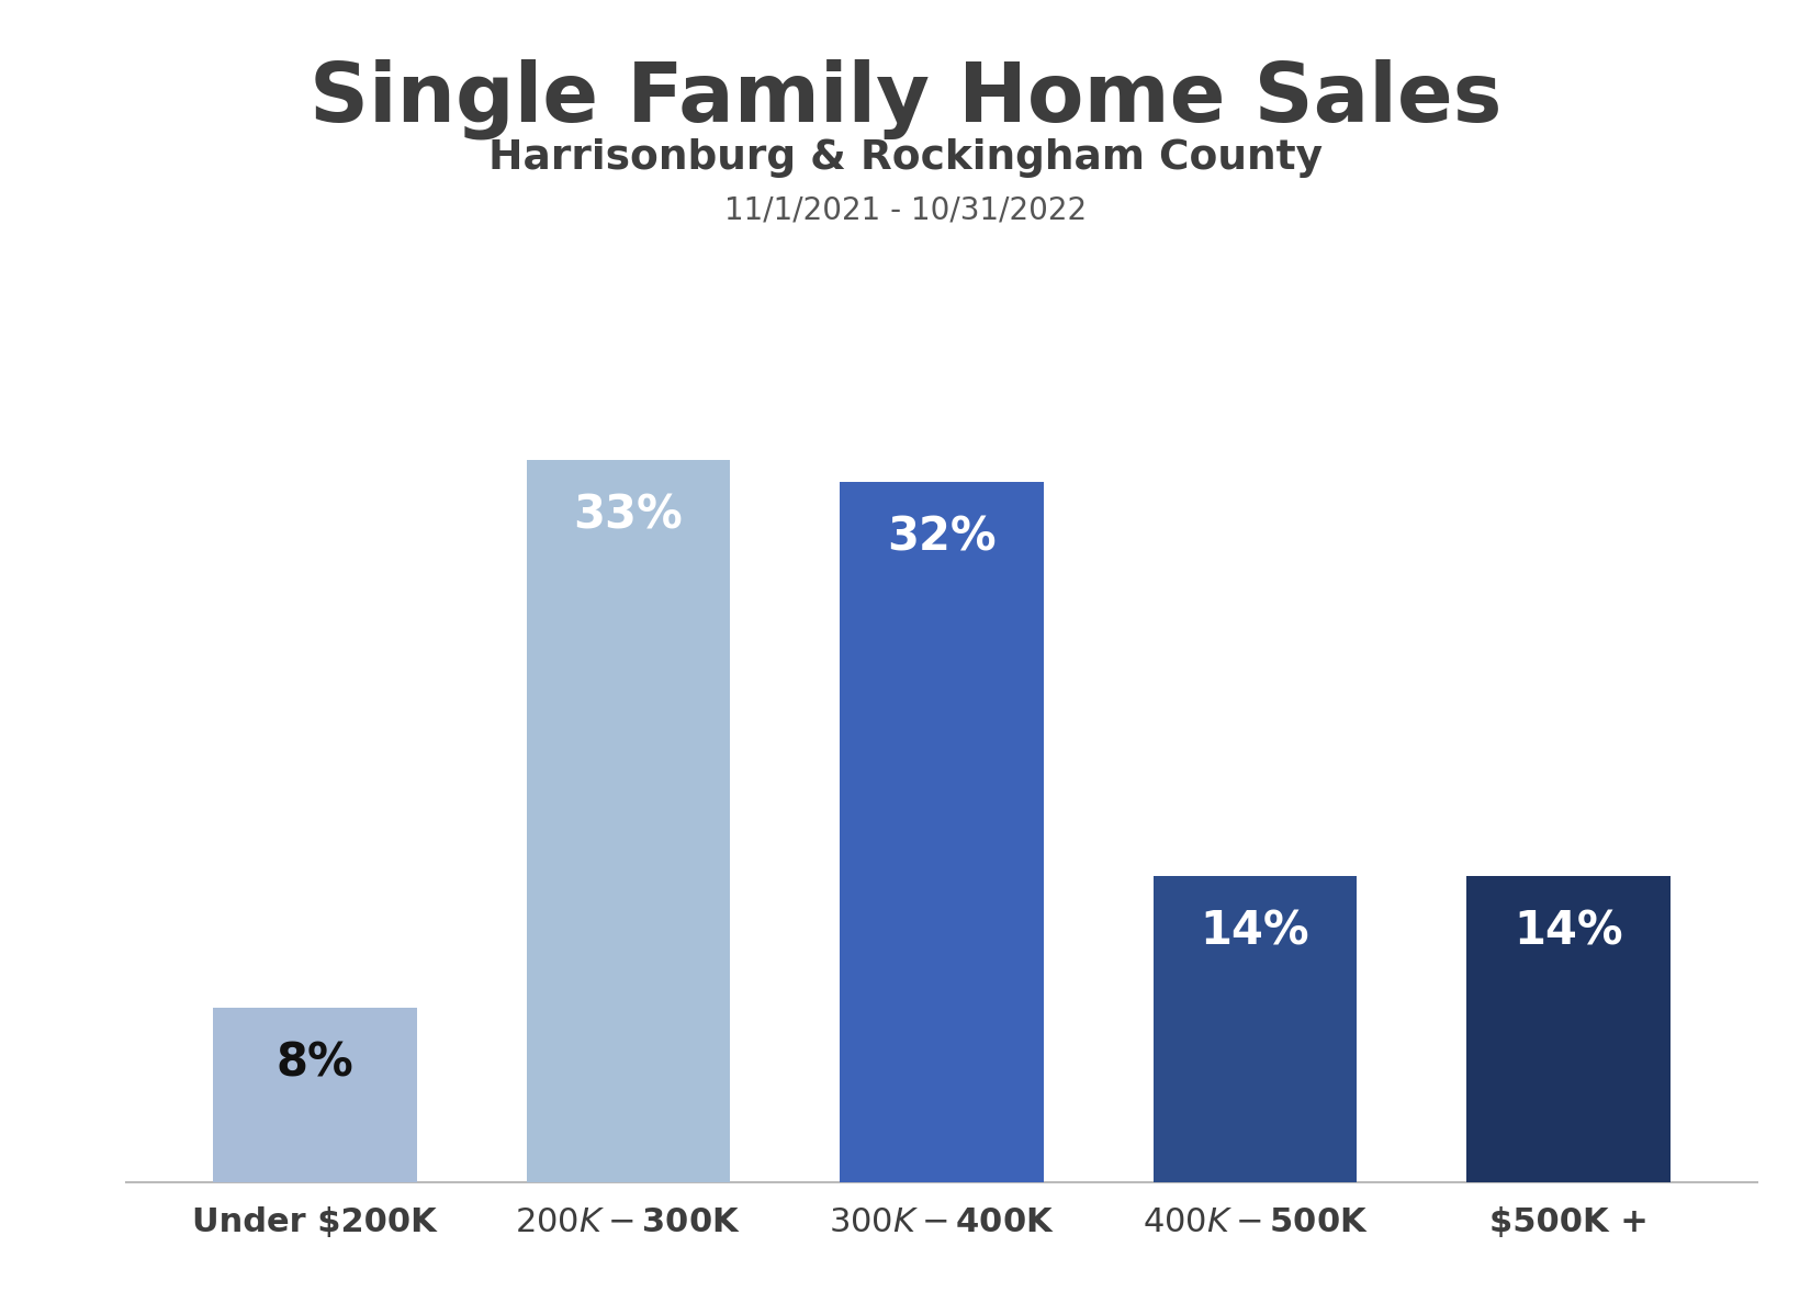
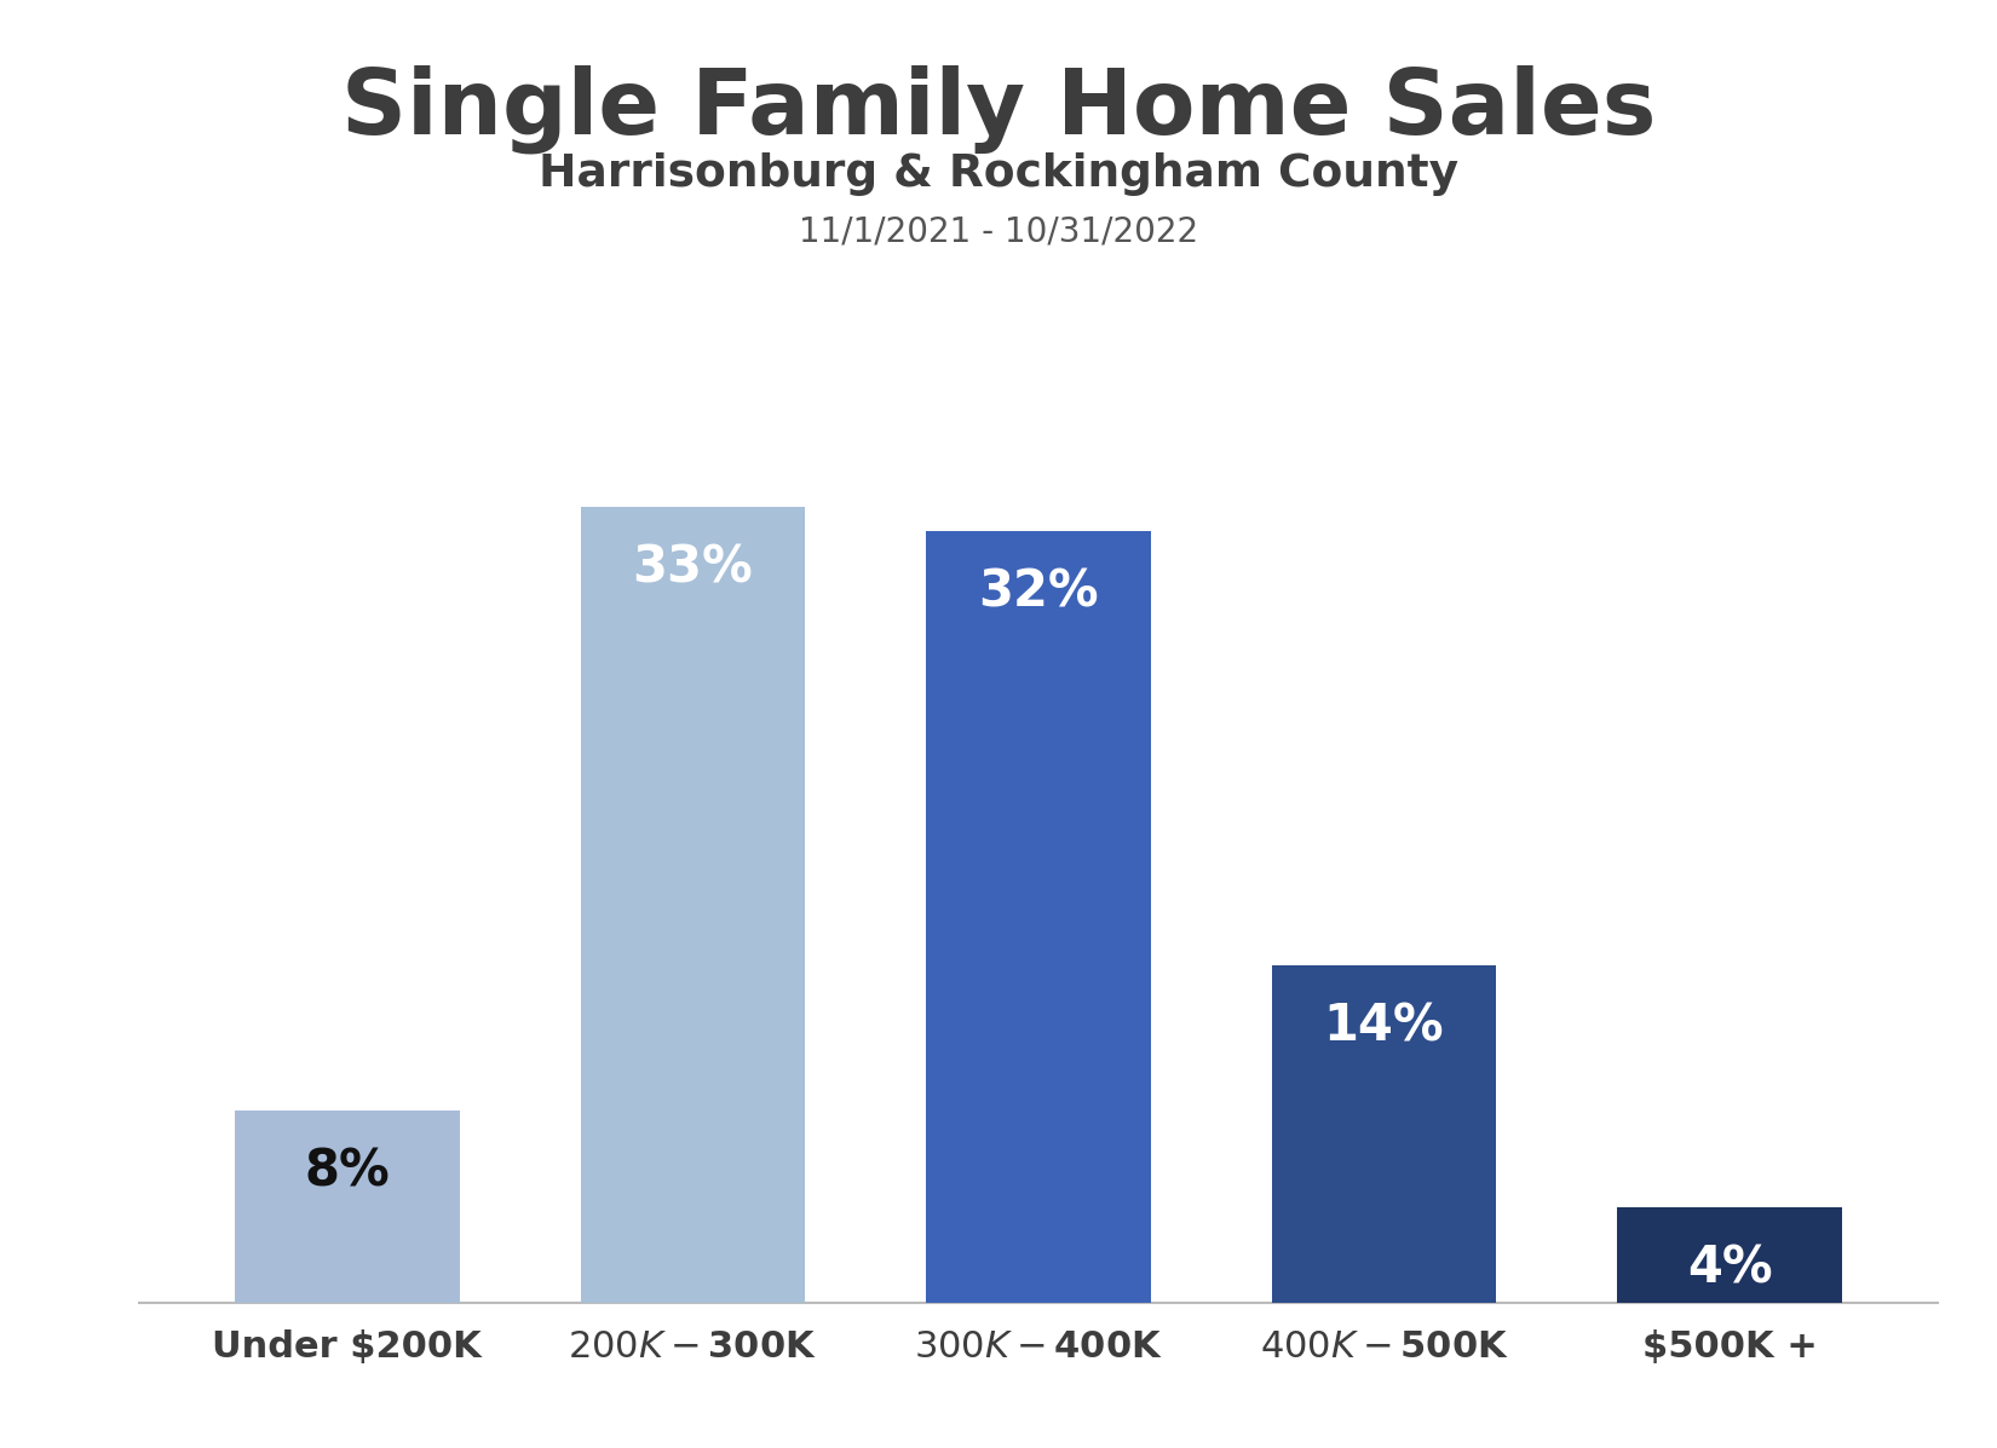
$500K +: 14% -> 4%
